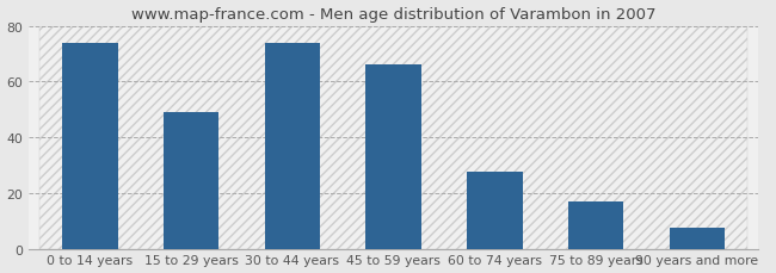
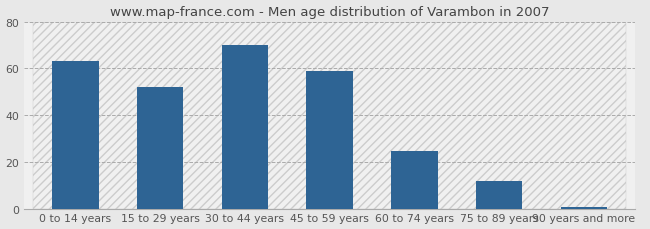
0 to 14 years: 74 -> 63
15 to 29 years: 49 -> 52
30 to 44 years: 74 -> 70
45 to 59 years: 66 -> 59
60 to 74 years: 28 -> 25
75 to 89 years: 17 -> 12
90 years and more: 8 -> 1
